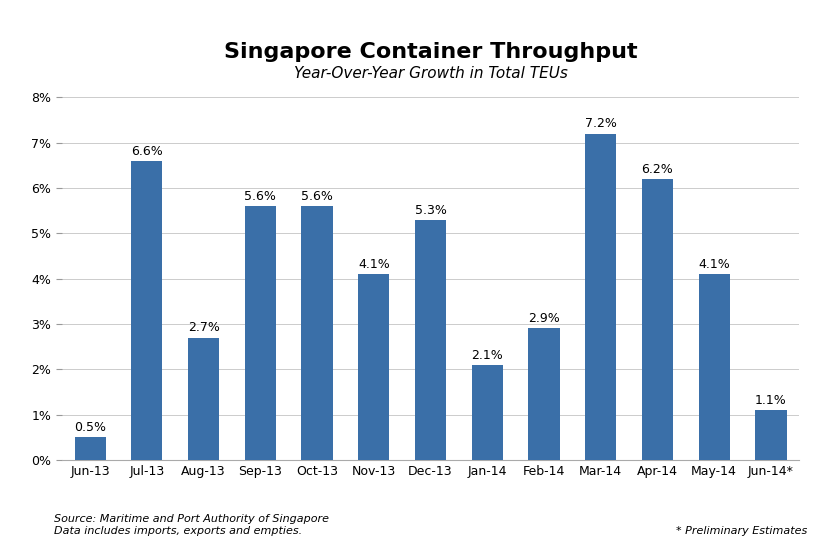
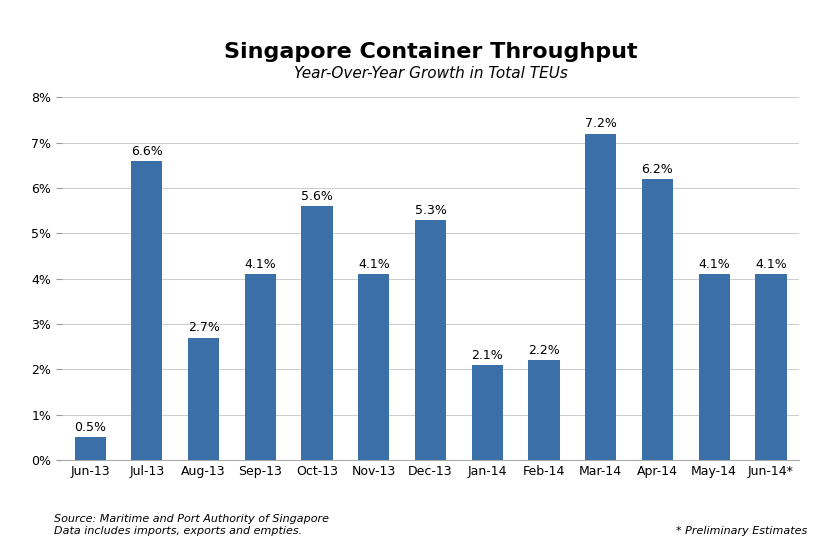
Sep-13: 5.6% -> 4.1%
Feb-14: 2.9% -> 2.2%
Jun-14*: 1.1% -> 4.1%
